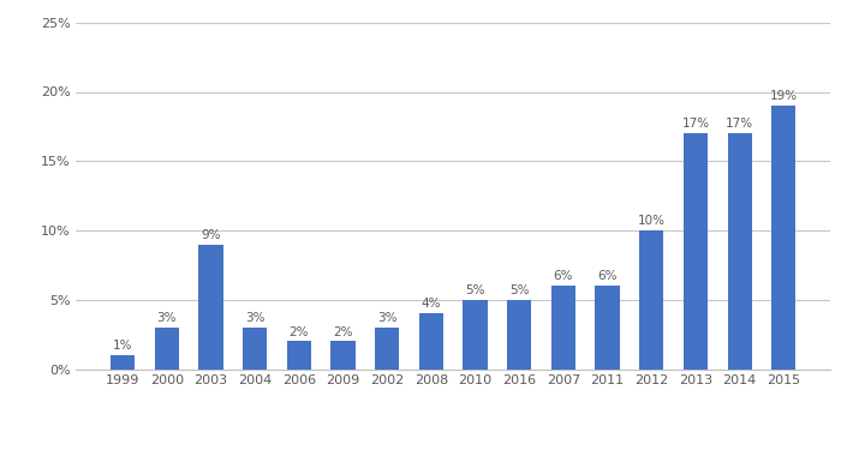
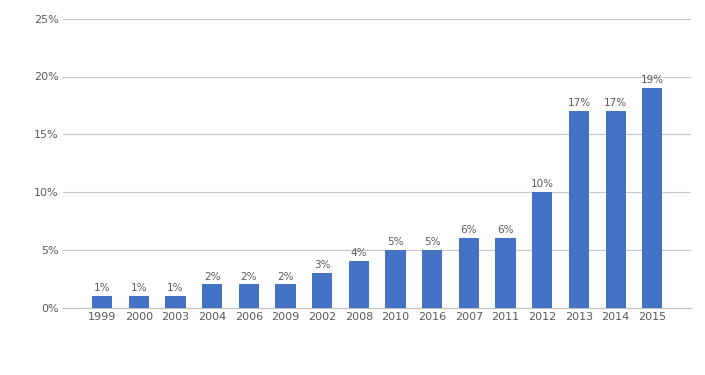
2000: 3% -> 1%
2003: 9% -> 1%
2004: 3% -> 2%
